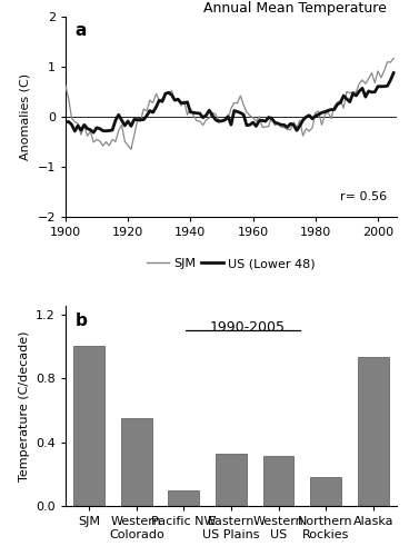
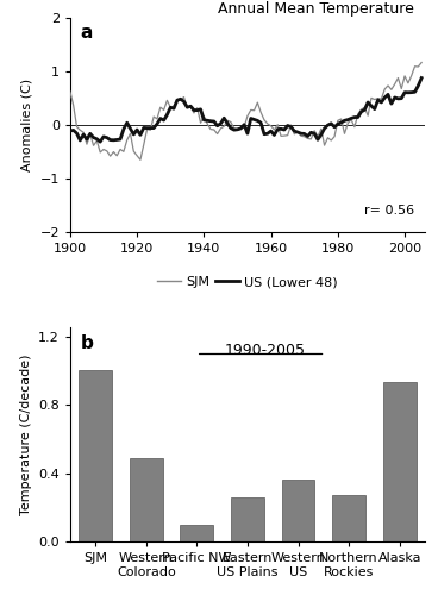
Western Colorado: 0.55 -> 0.49
Eastern US Plains: 0.33 -> 0.26
Western US: 0.31 -> 0.36
Northern Rockies: 0.18 -> 0.27
